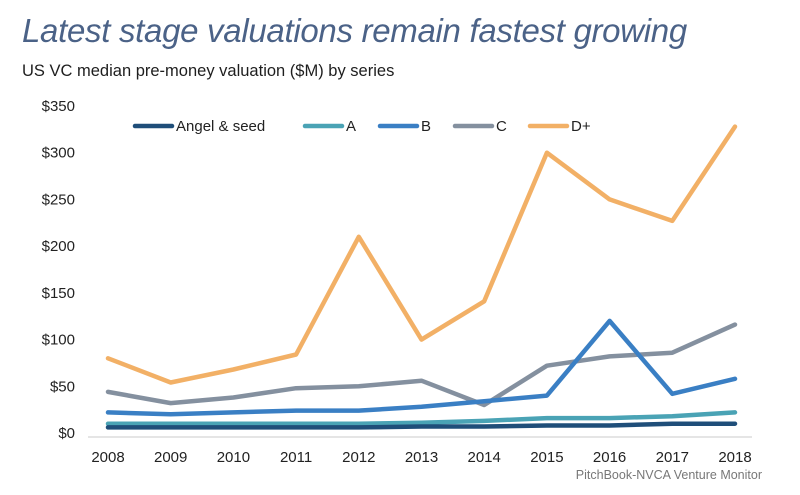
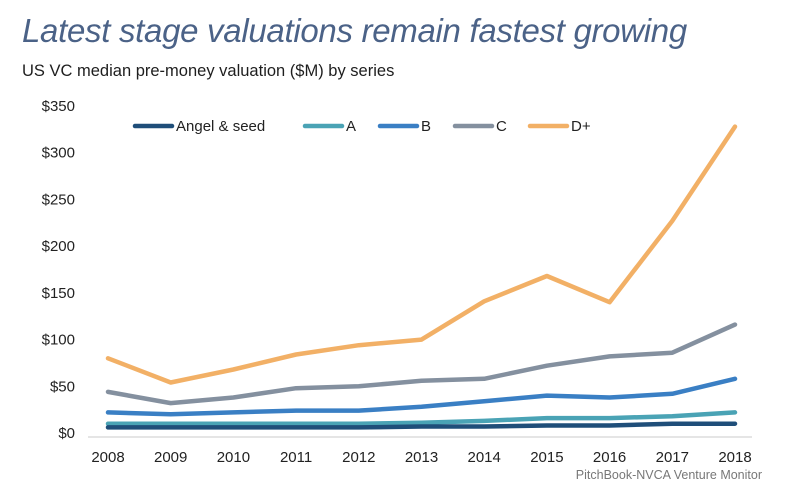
D+/2012: $210 -> $90
C/2014: $30 -> $60
D+/2015: $300 -> $170
B/2016: $120 -> $40
D+/2016: $250 -> $140
